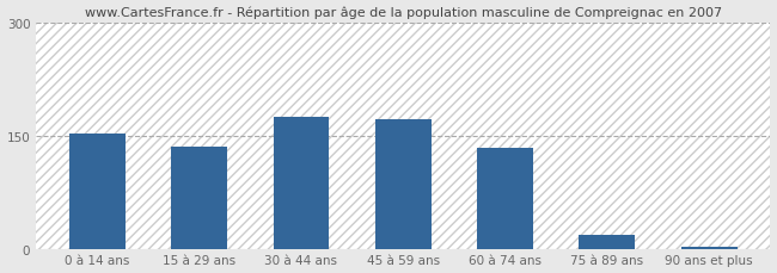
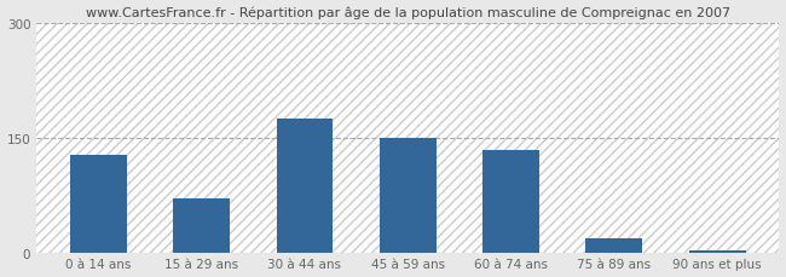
0 à 14 ans: 152 -> 128
15 à 29 ans: 135 -> 70
45 à 59 ans: 172 -> 150
